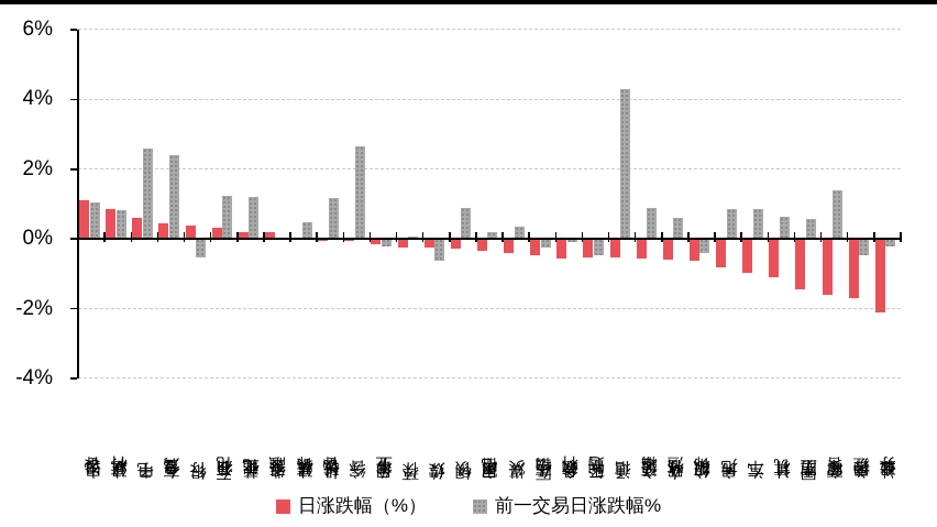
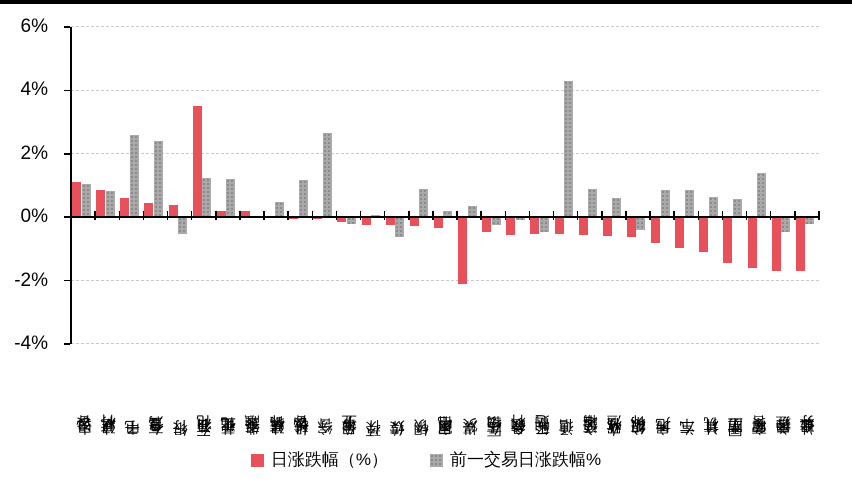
日涨跌幅（%）/石油石化: 0.3% -> 3.5%
日涨跌幅（%）/煤炭: -0.4% -> -2.1%
日涨跌幅（%）/社会服务: -2.1% -> -1.7%
